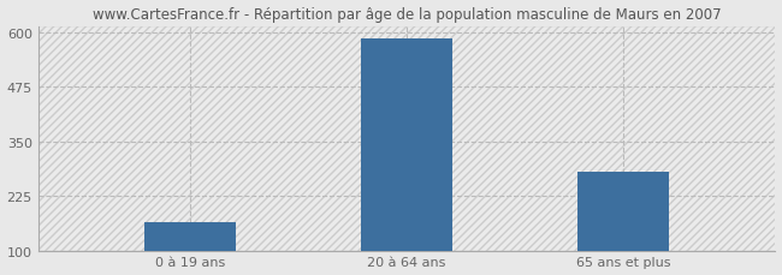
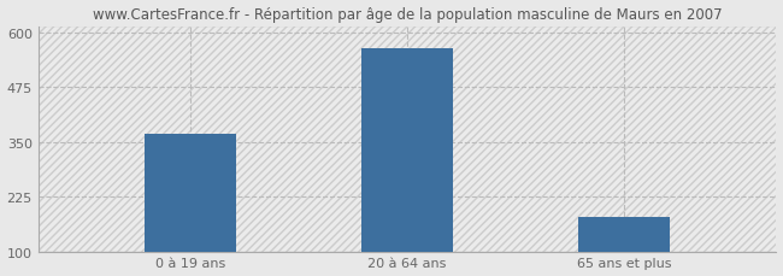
0 à 19 ans: 165 -> 370
20 à 64 ans: 585 -> 565
65 ans et plus: 280 -> 180
